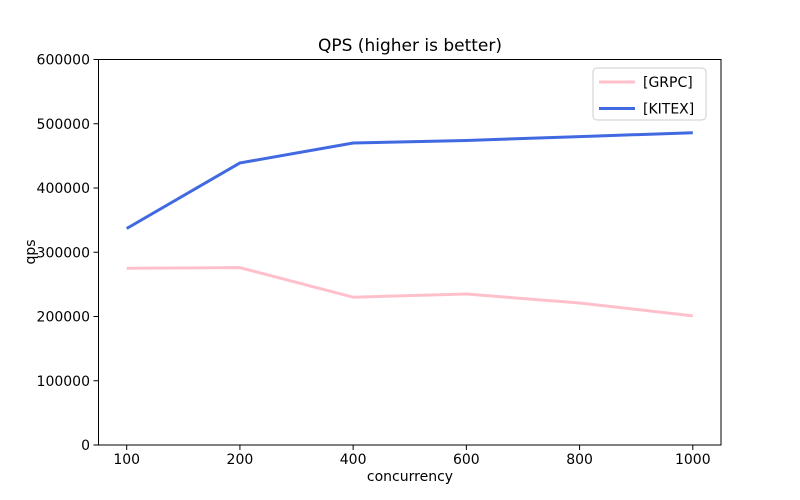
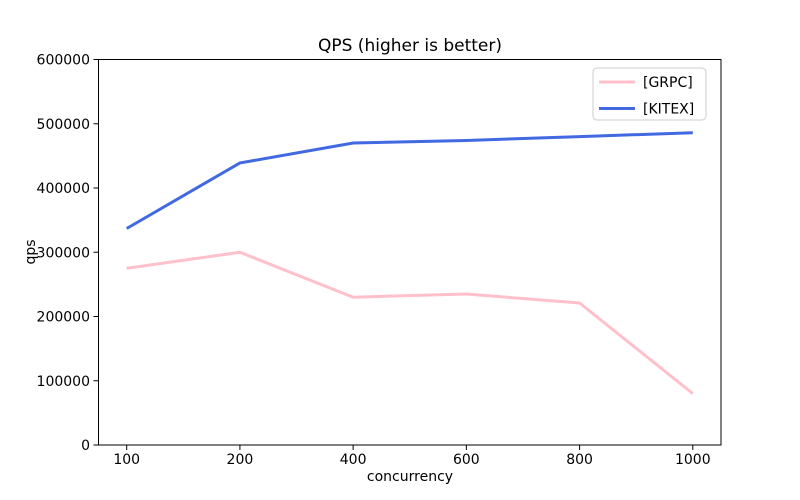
[GRPC]/200: 280000 -> 300000
[GRPC]/1000: 200000 -> 80000
